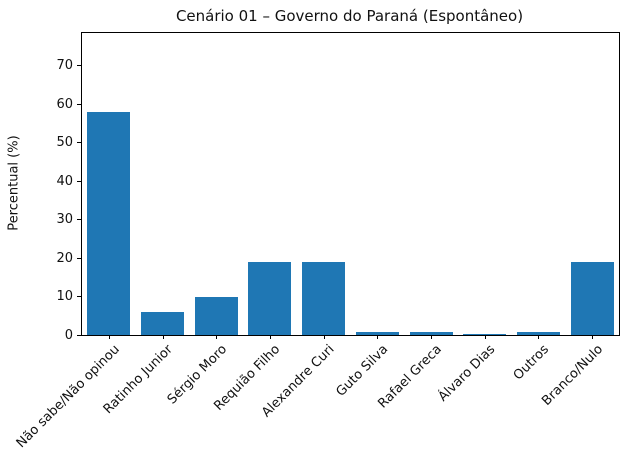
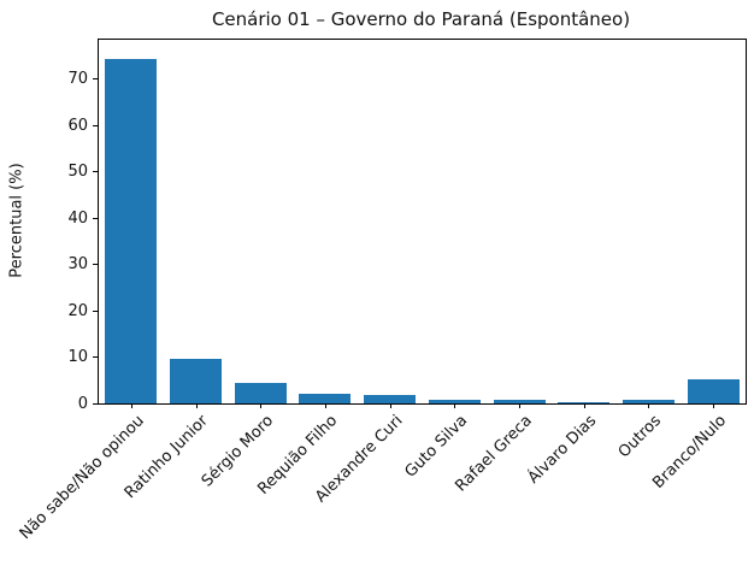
Não sabe/Não opinou: 58 -> 74
Ratinho Junior: 6 -> 10
Sérgio Moro: 10 -> 4
Requião Filho: 19 -> 2
Alexandre Curi: 19 -> 2
Branco/Nulo: 19 -> 5
